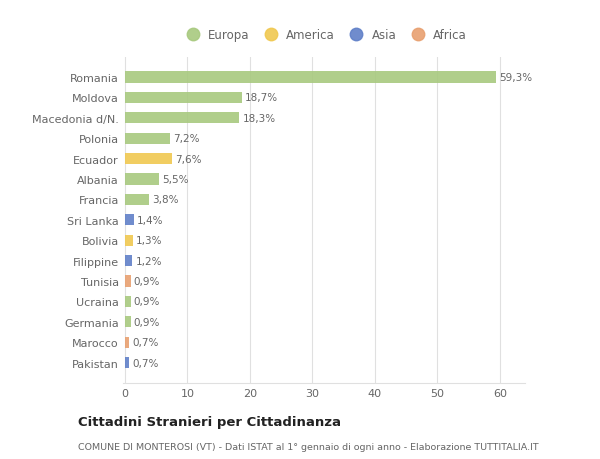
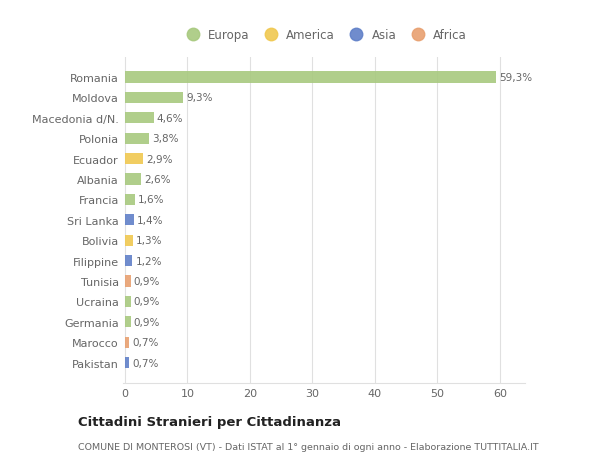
Moldova: 18,7% -> 9,3%
Macedonia d/N.: 18,3% -> 4,6%
Polonia: 7,2% -> 3,8%
Ecuador: 7,6% -> 2,9%
Albania: 5,5% -> 2,6%
Francia: 3,8% -> 1,6%
